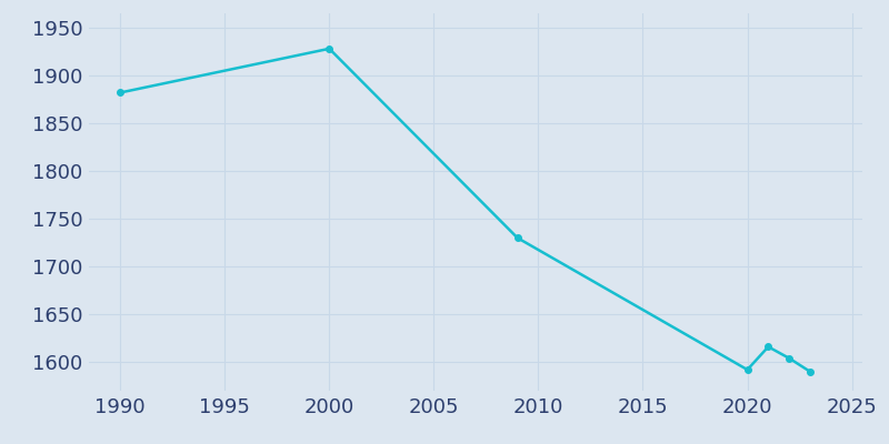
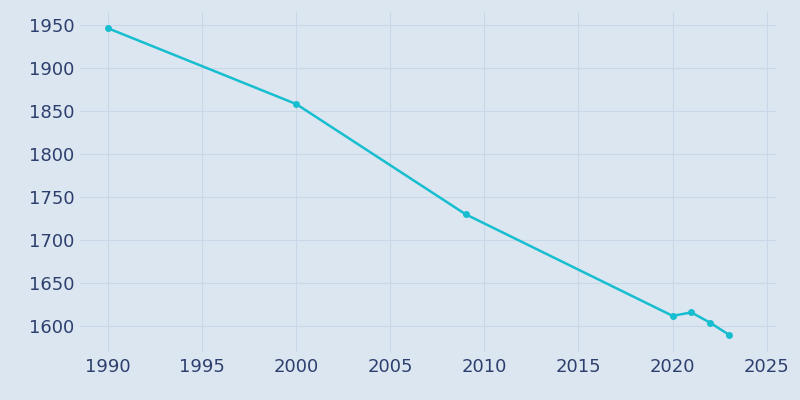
1990: 1882 -> 1946
2000: 1928 -> 1858
2020: 1592 -> 1612
